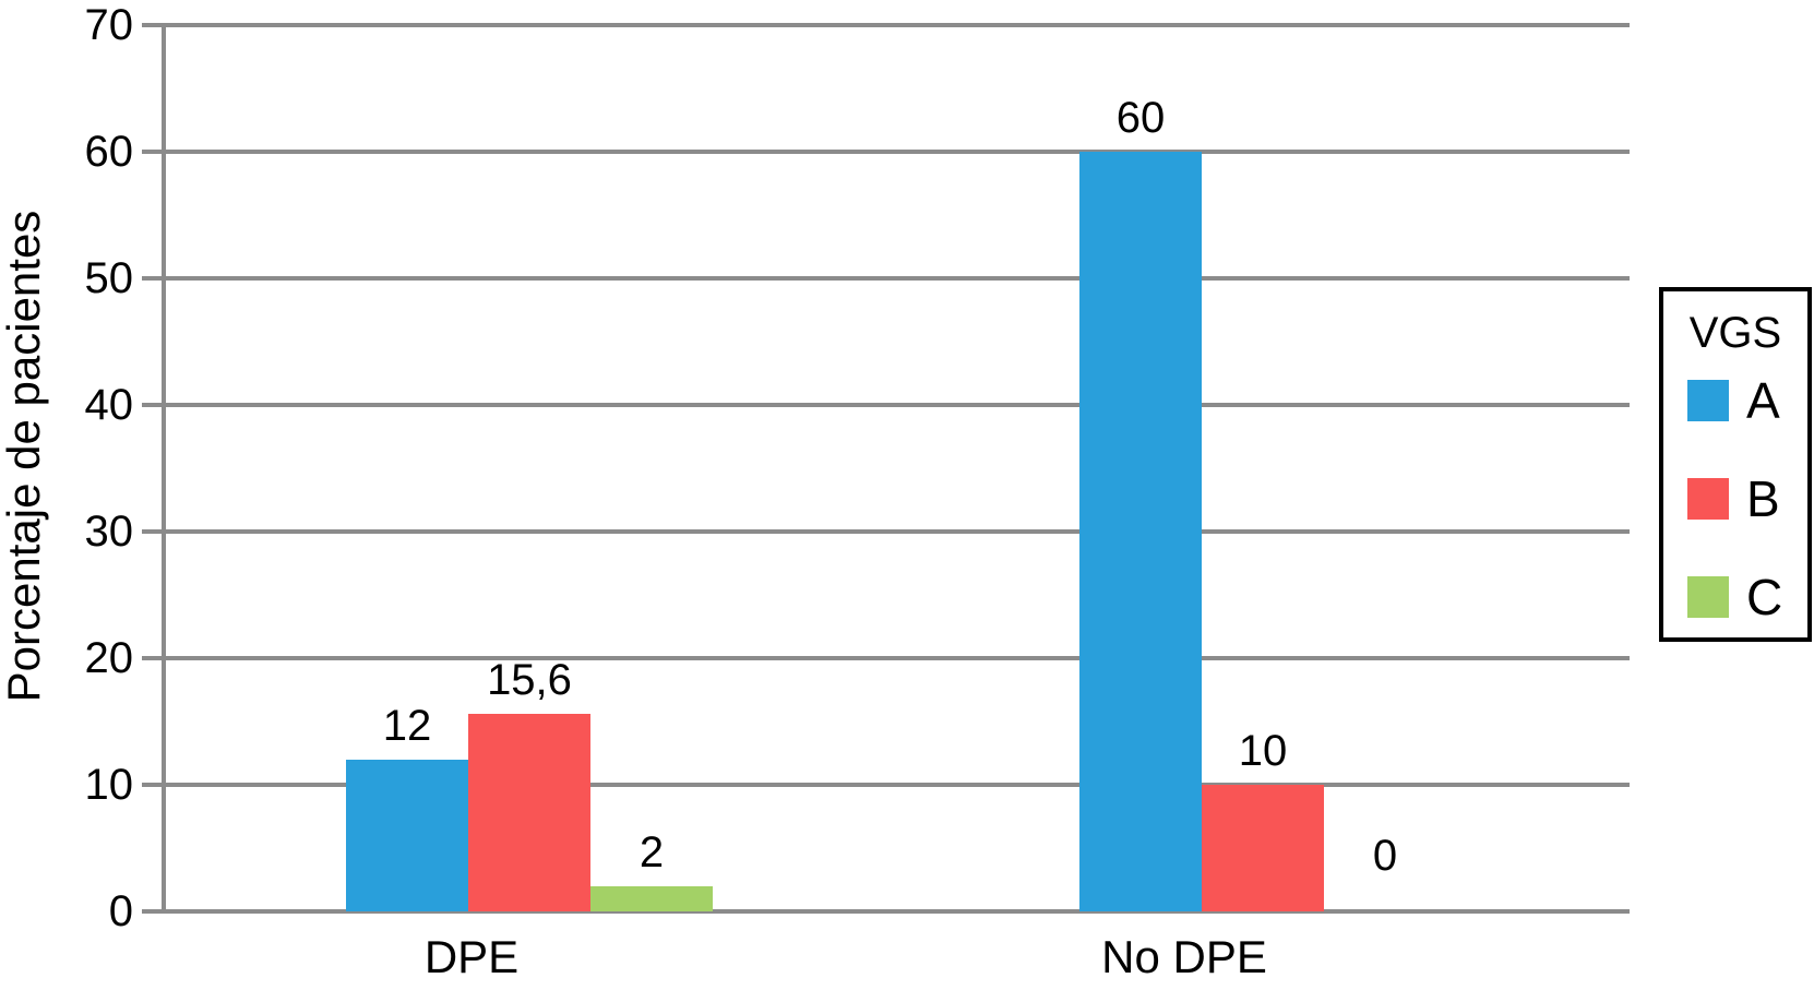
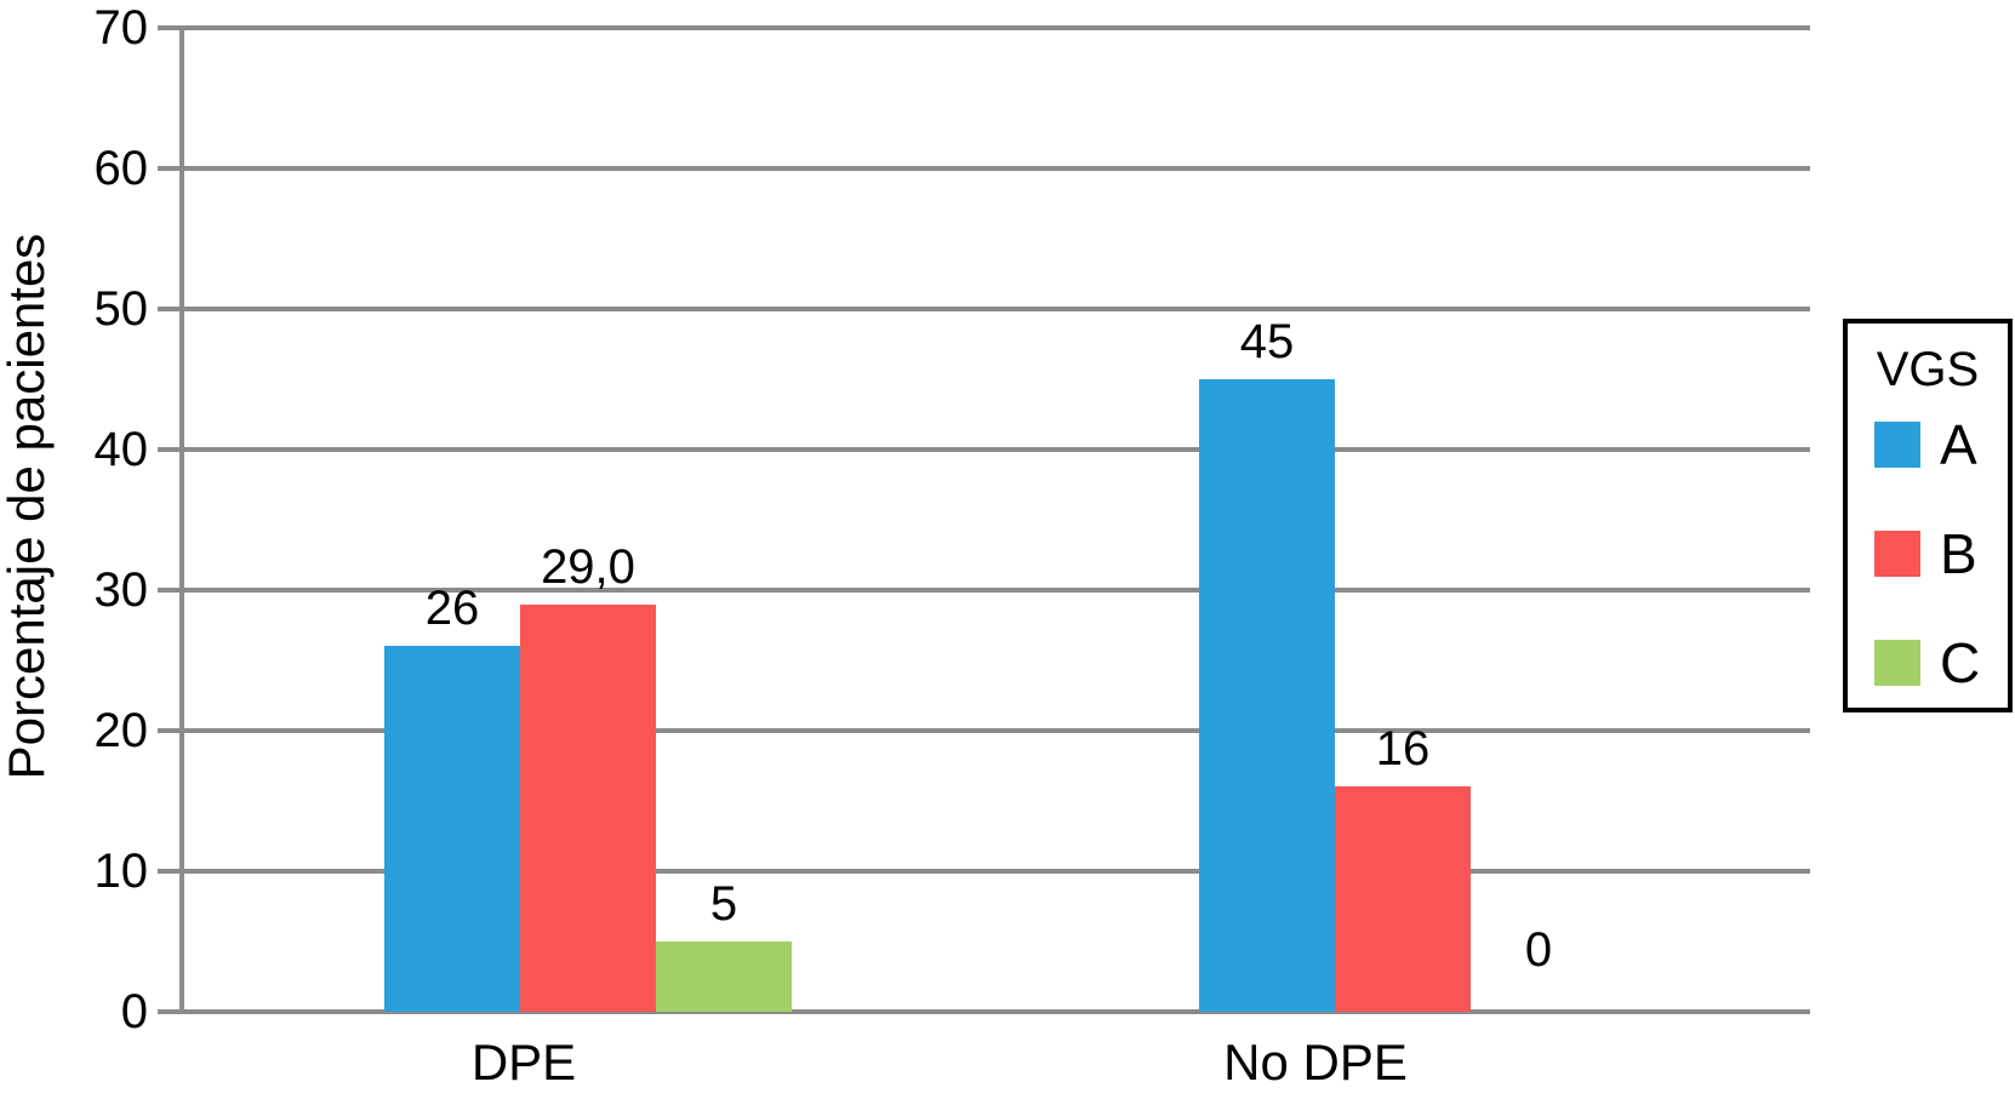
A/DPE: 12 -> 26
B/DPE: 15,6 -> 29,0
C/DPE: 2 -> 5
A/No DPE: 60 -> 45
B/No DPE: 10 -> 16
